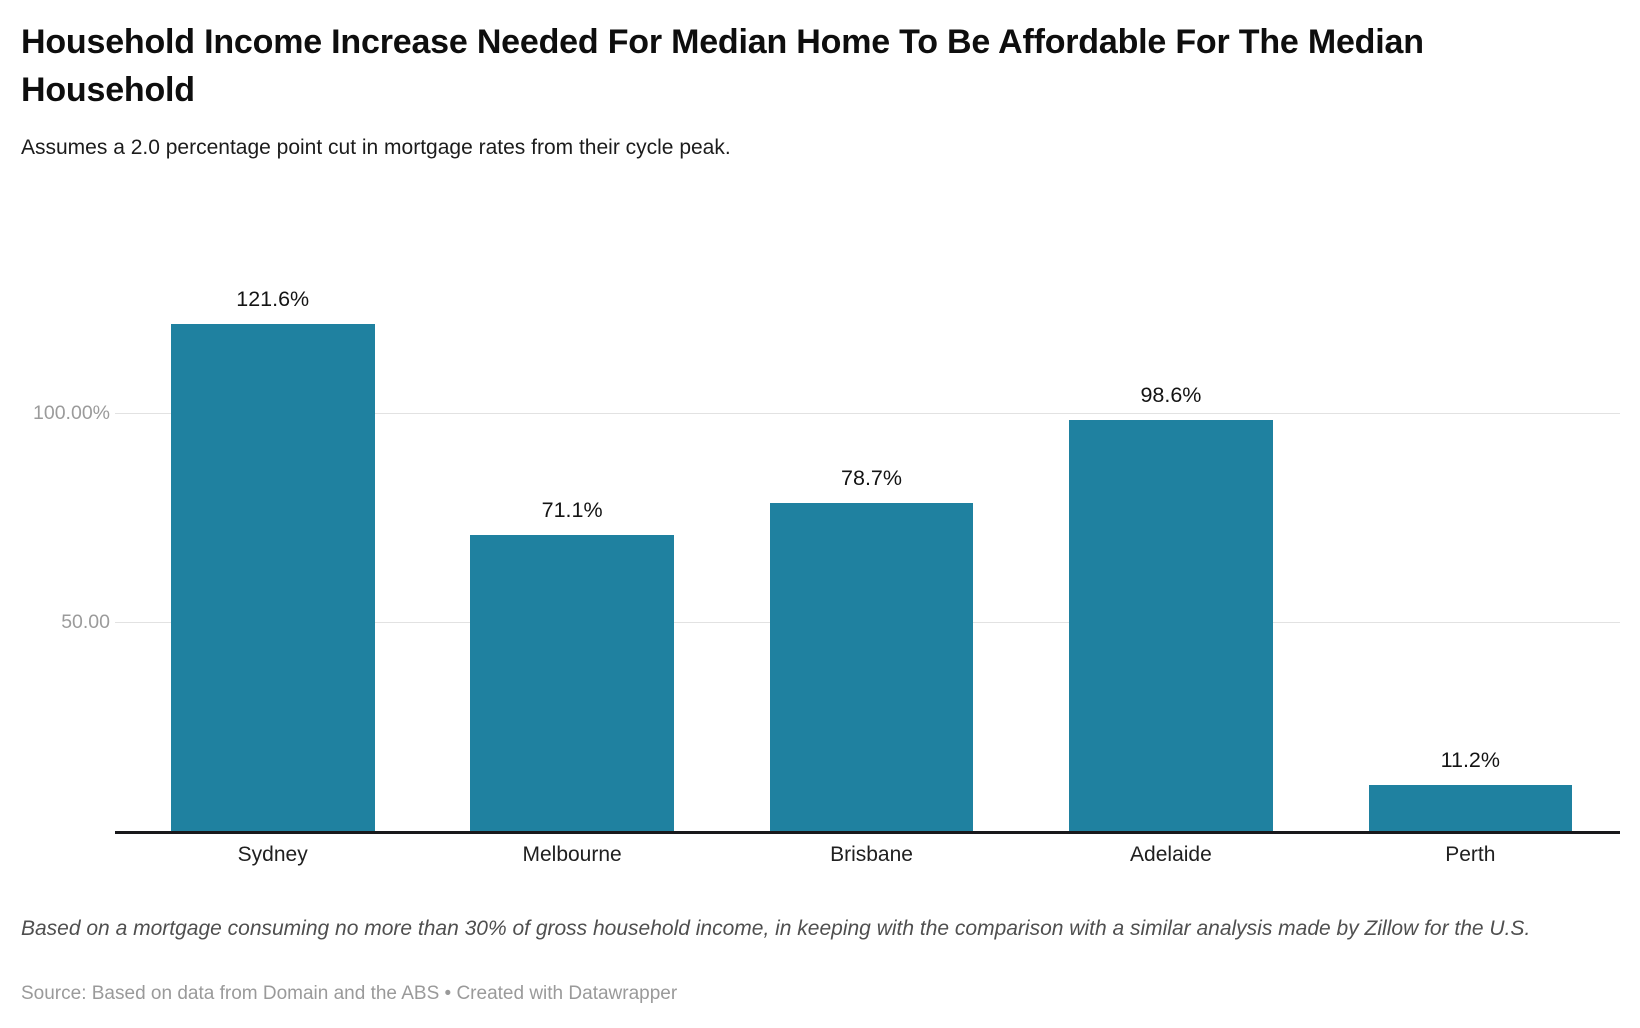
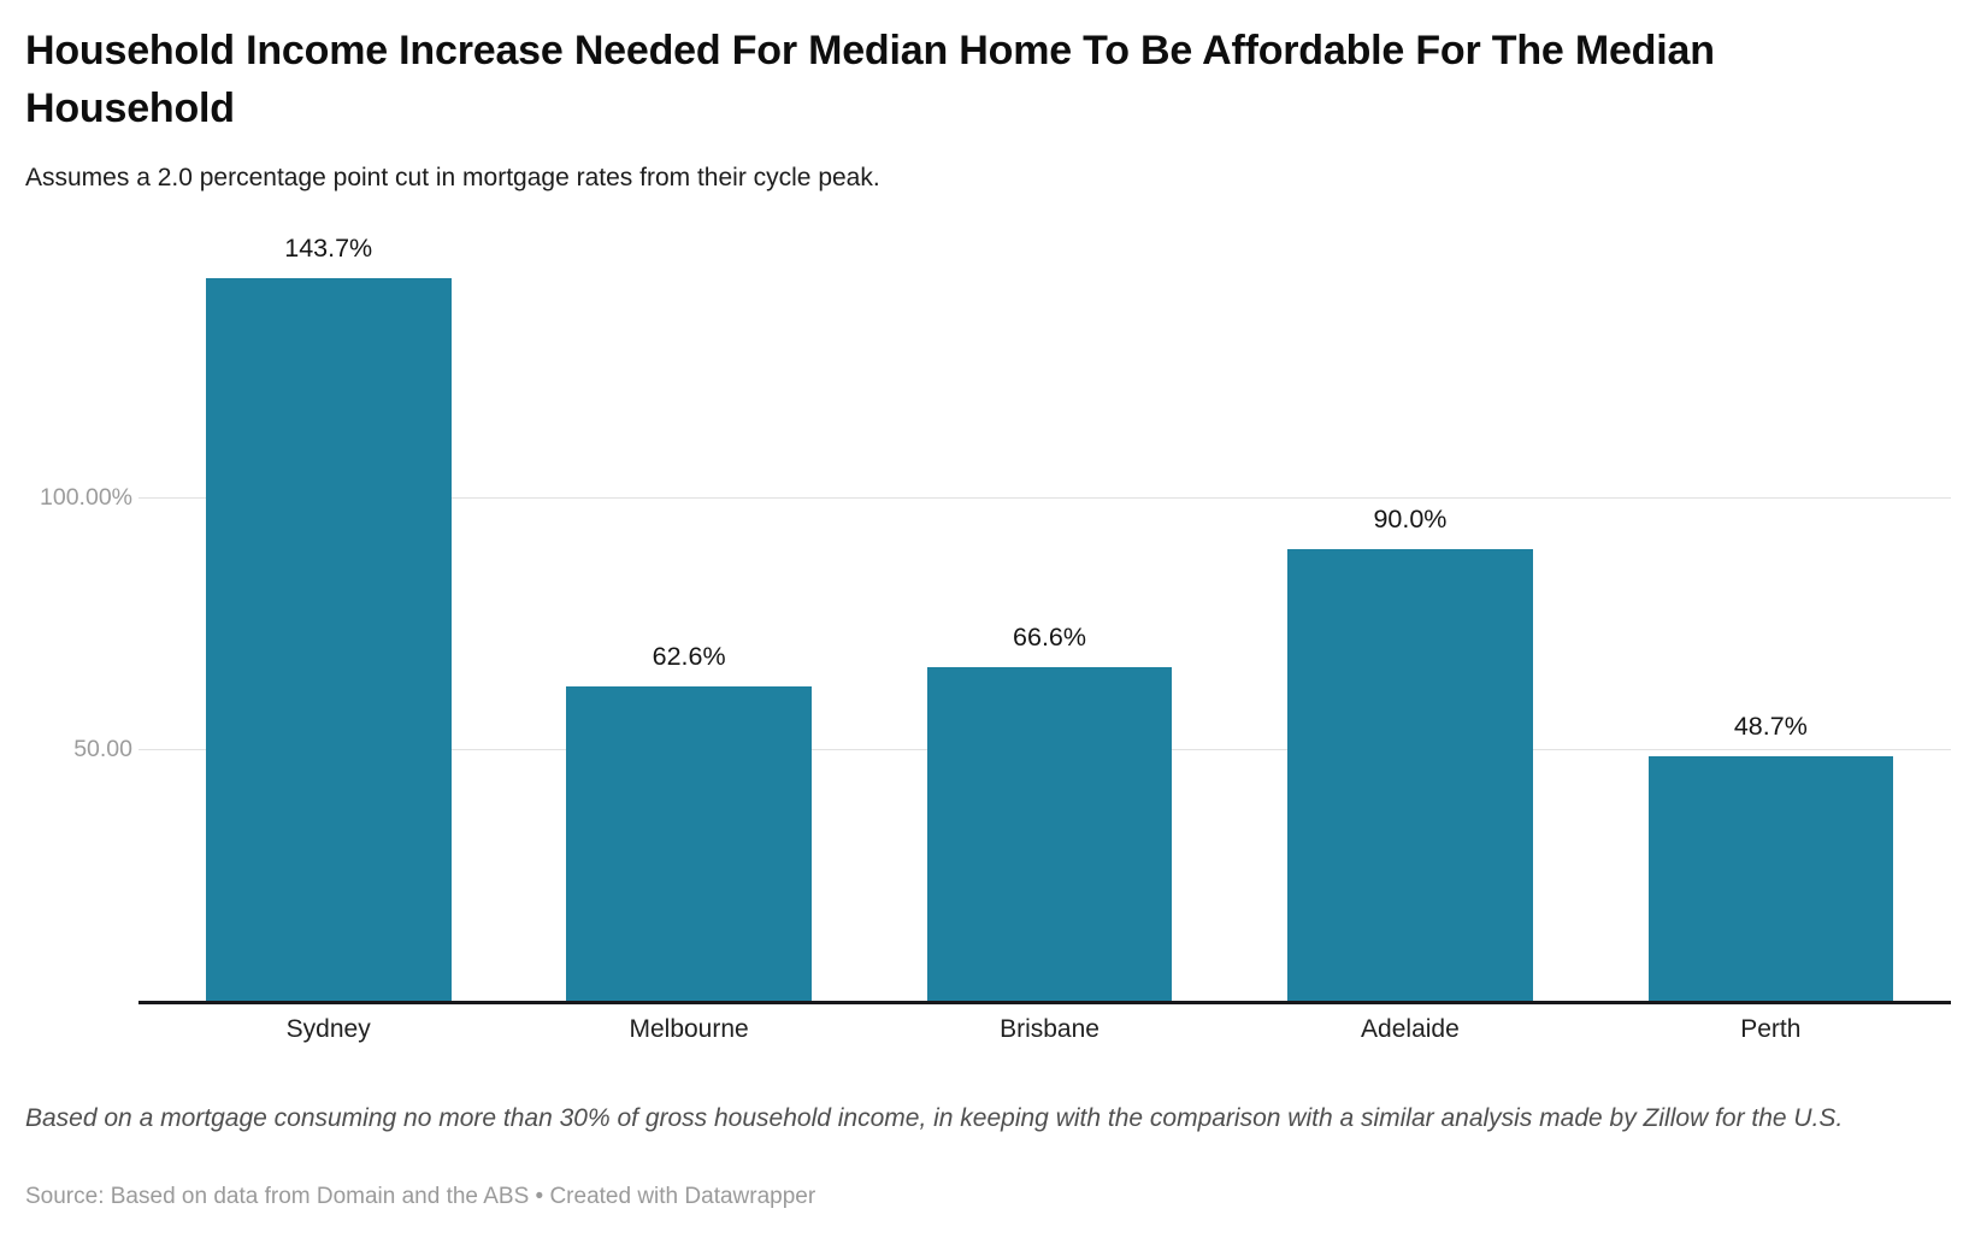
Sydney: 121.6% -> 143.7%
Melbourne: 71.1% -> 62.6%
Brisbane: 78.7% -> 66.6%
Adelaide: 98.6% -> 90.0%
Perth: 11.2% -> 48.7%
